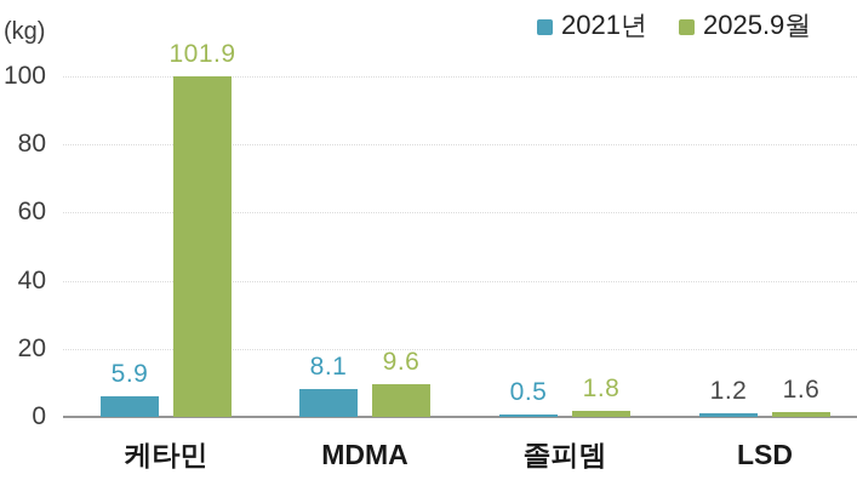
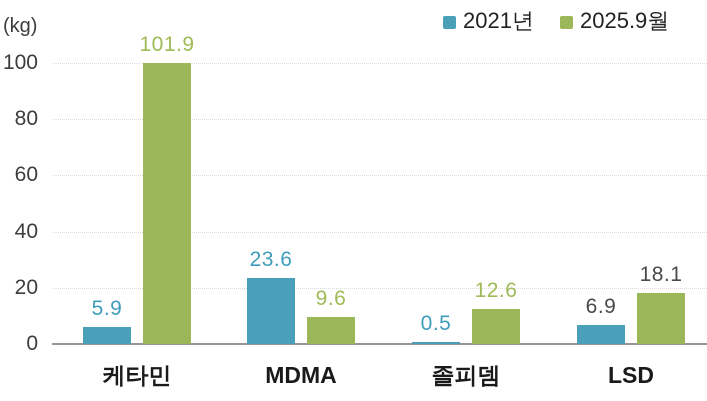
2021년/MDMA: 8.1 -> 23.6
2025.9월/졸피뎀: 1.8 -> 12.6
2021년/LSD: 1.2 -> 6.9
2025.9월/LSD: 1.6 -> 18.1
